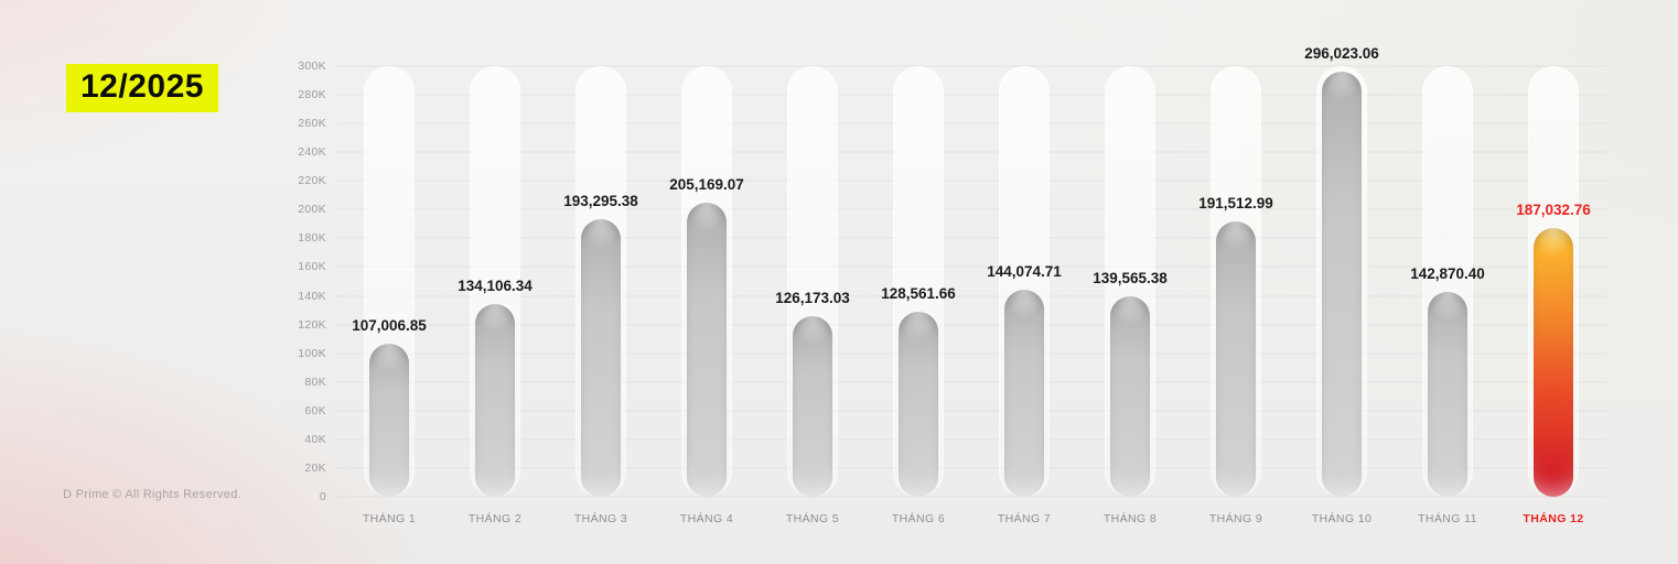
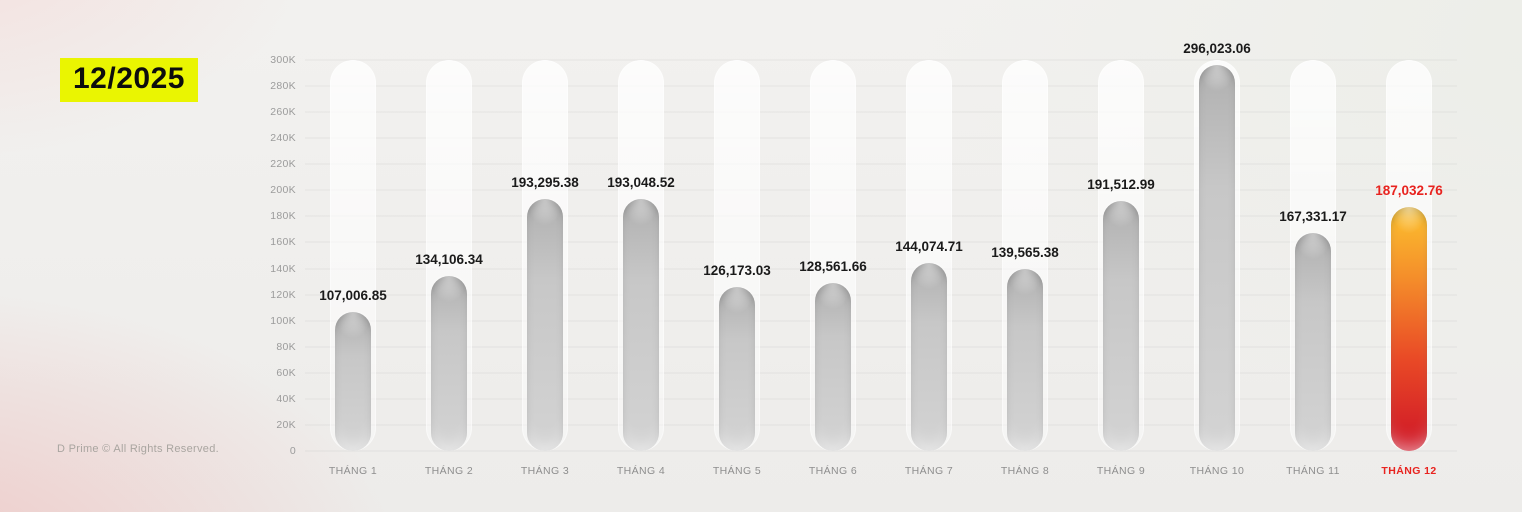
THÁNG 4: 205,169.07 -> 193,048.52
THÁNG 11: 142,870.40 -> 167,331.17
